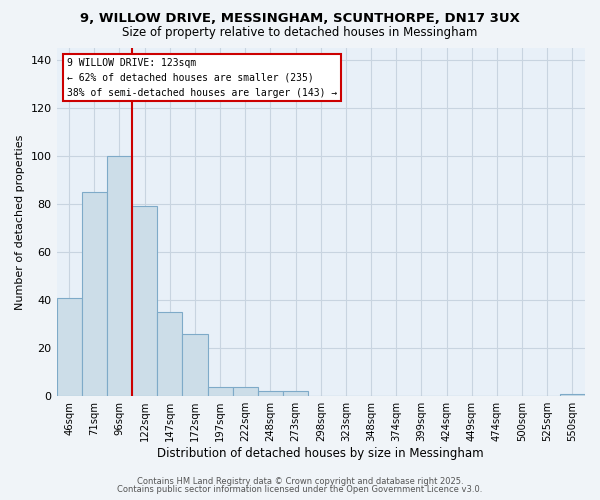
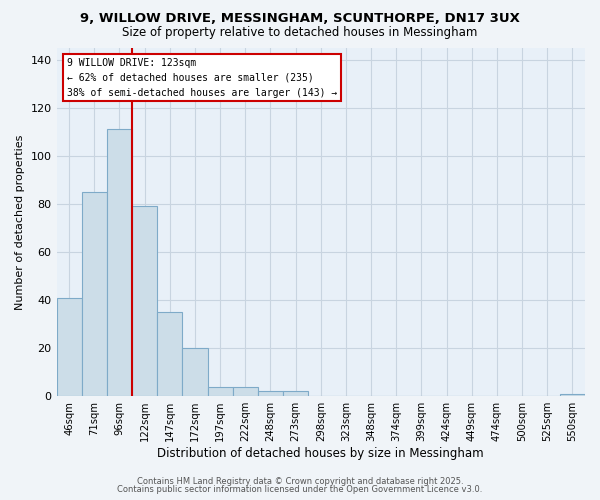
96sqm: 100 -> 111
172sqm: 26 -> 20
